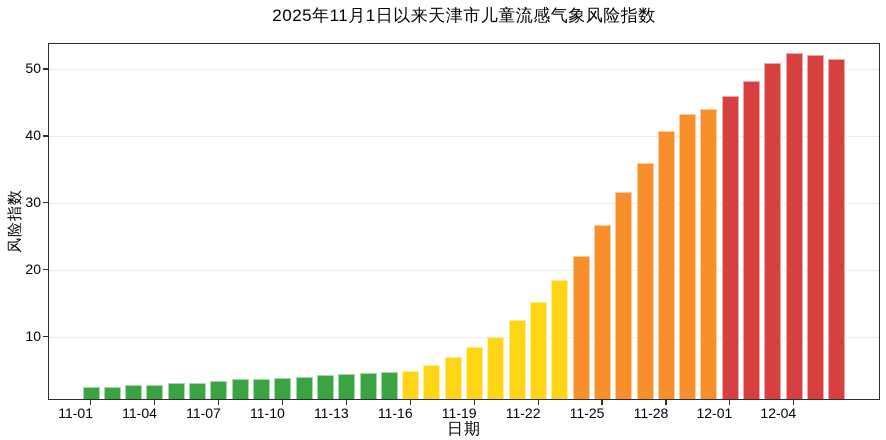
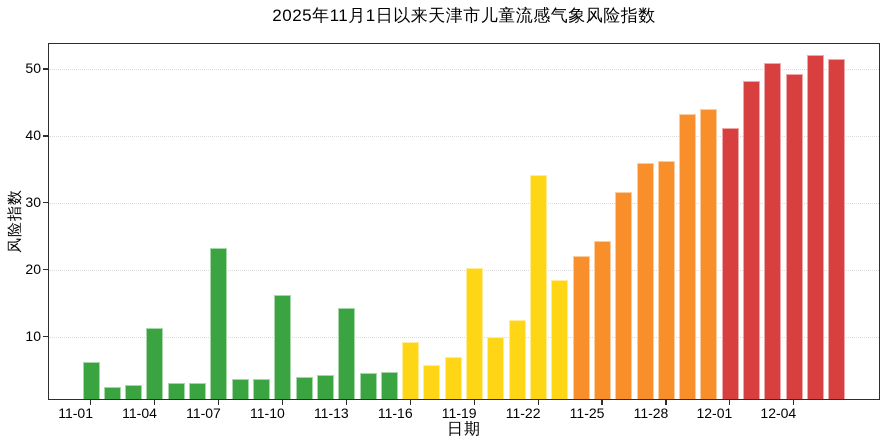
11-01: 2 -> 6
11-04: 2 -> 11
11-07: 3 -> 23
11-10: 4 -> 16
11-13: 4 -> 14
11-16: 5 -> 9
11-19: 8 -> 20
11-22: 15 -> 34
11-25: 26 -> 24
11-28: 40 -> 36
12-01: 46 -> 41
12-04: 52 -> 49
